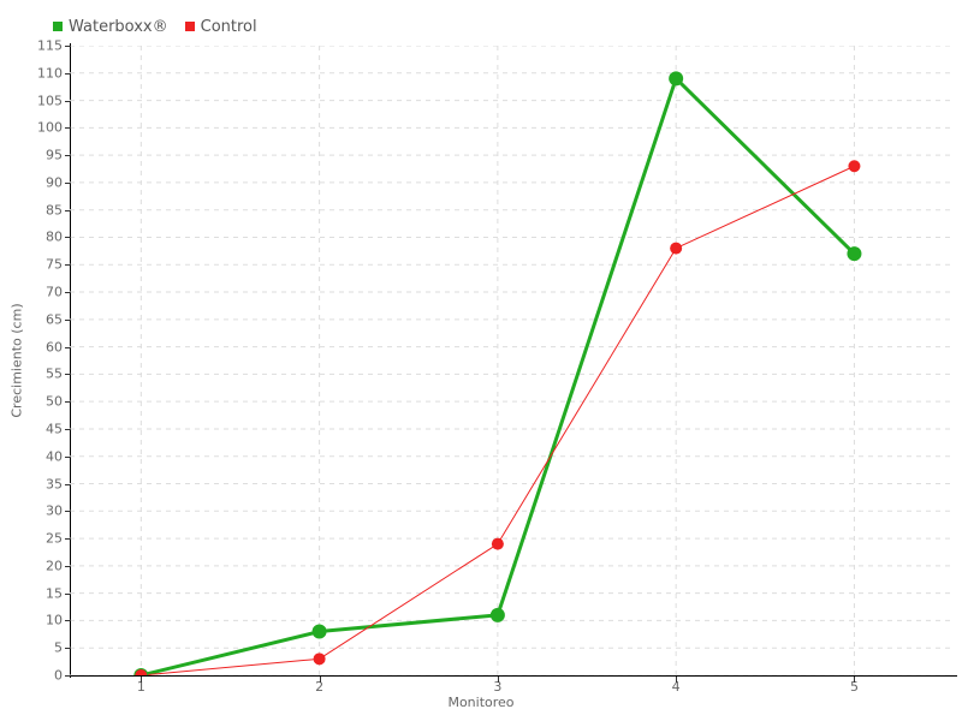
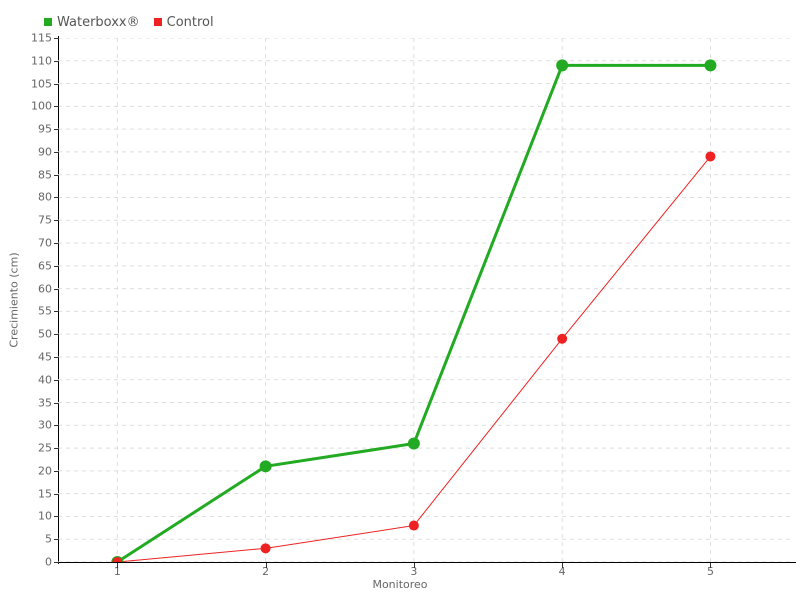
Waterboxx®/2: 8 -> 21
Waterboxx®/3: 11 -> 26
Control/3: 24 -> 8
Control/4: 78 -> 49
Waterboxx®/5: 77 -> 109
Control/5: 93 -> 89
